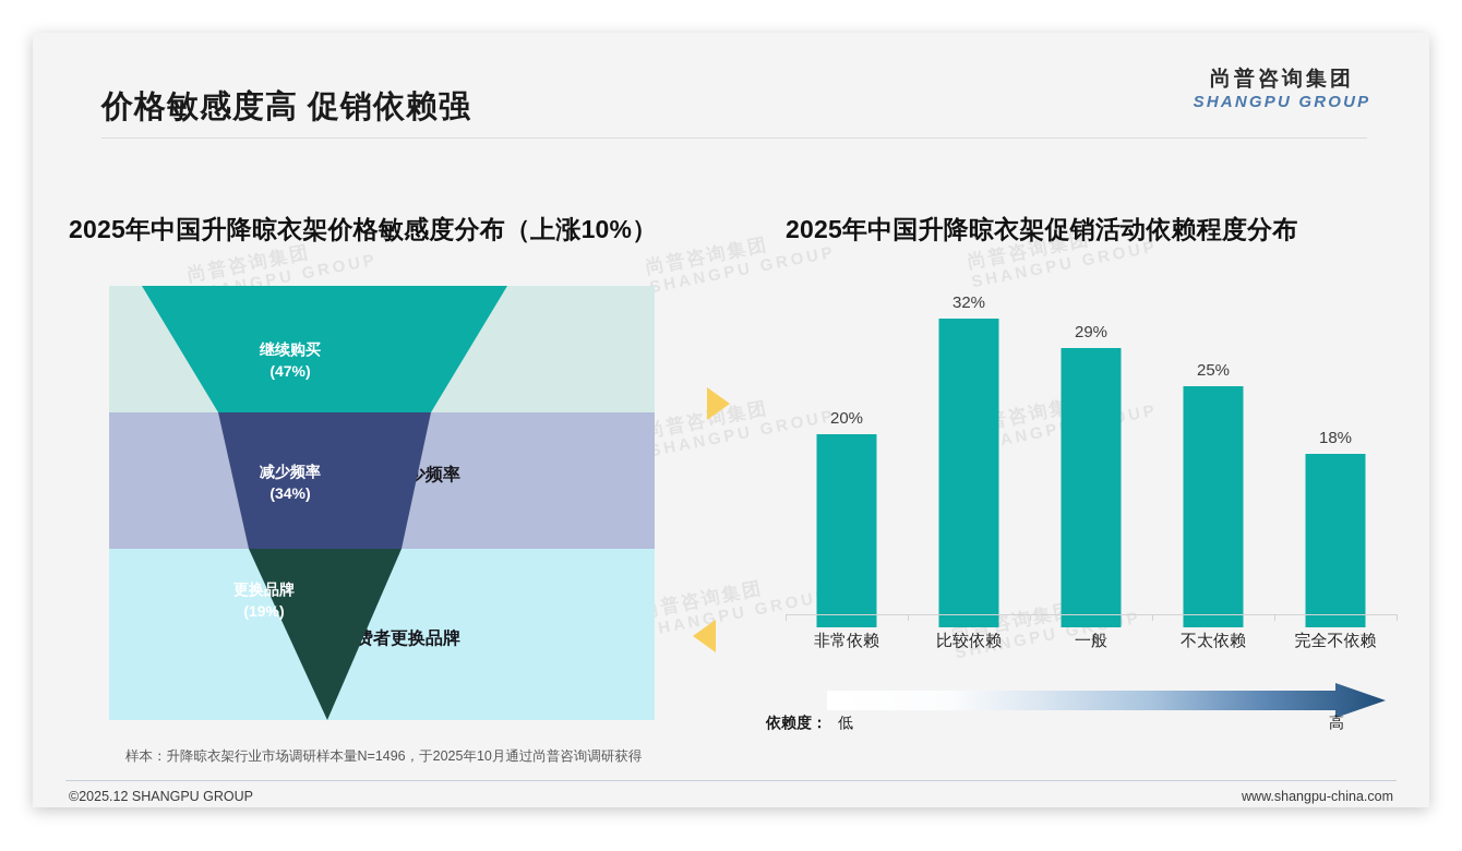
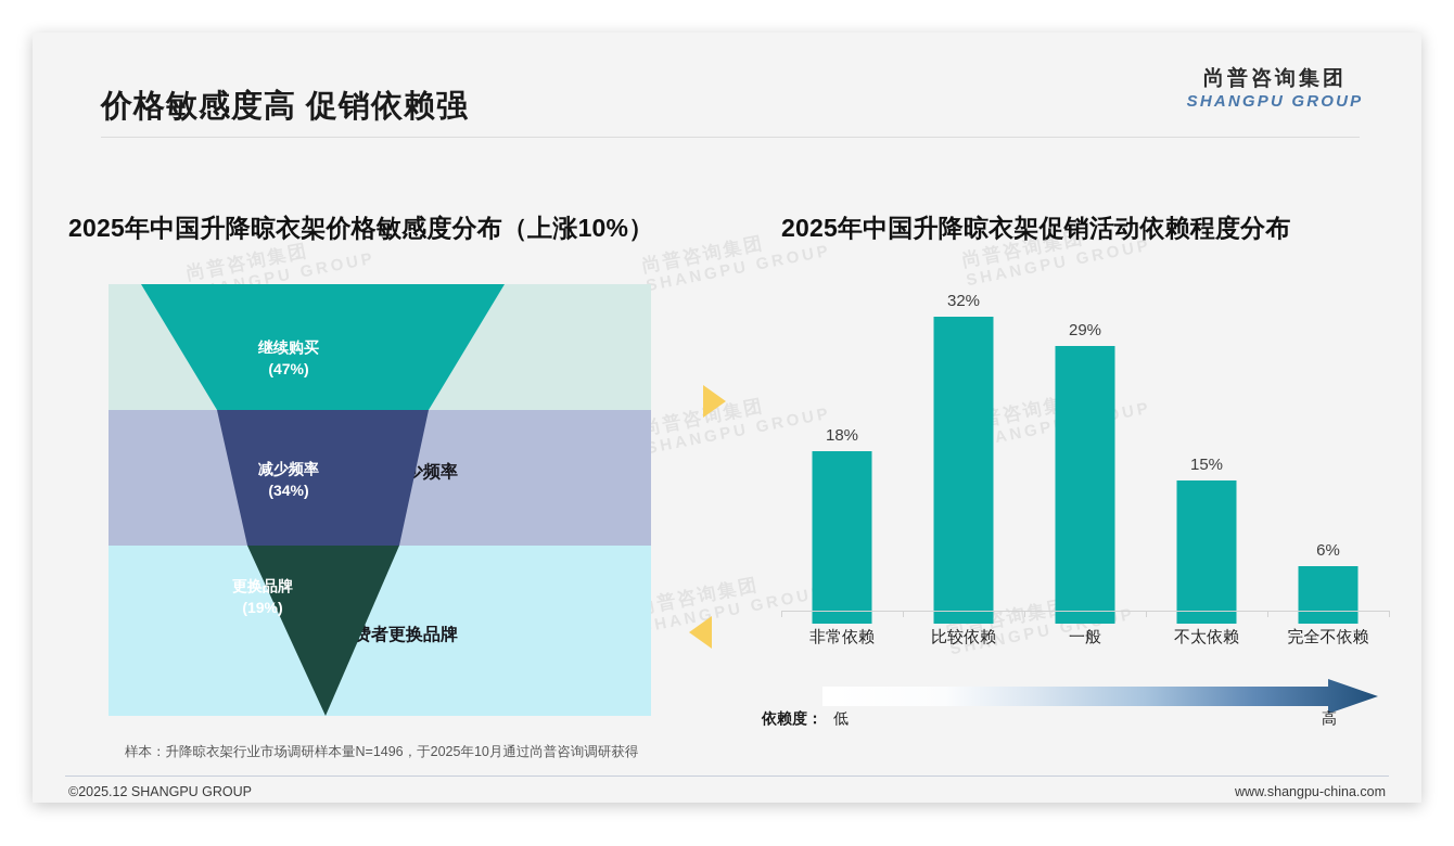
2025年中国升降晾衣架促销活动依赖程度分布/非常依赖: 20% -> 18%
2025年中国升降晾衣架促销活动依赖程度分布/不太依赖: 25% -> 15%
2025年中国升降晾衣架促销活动依赖程度分布/完全不依赖: 18% -> 6%
